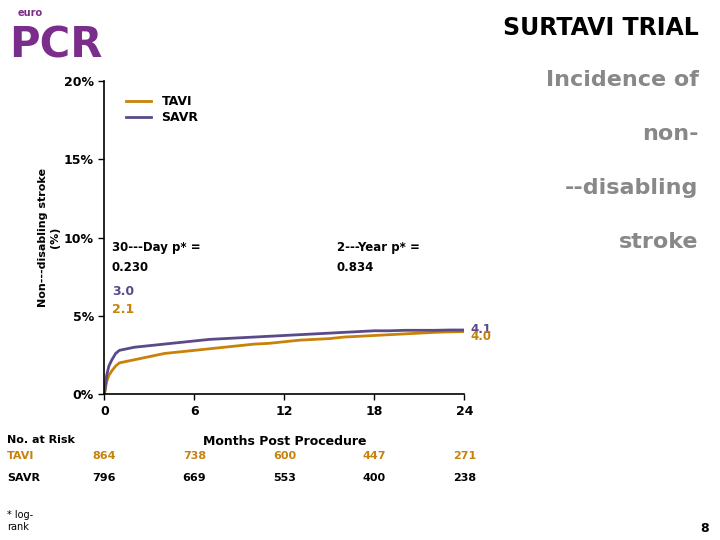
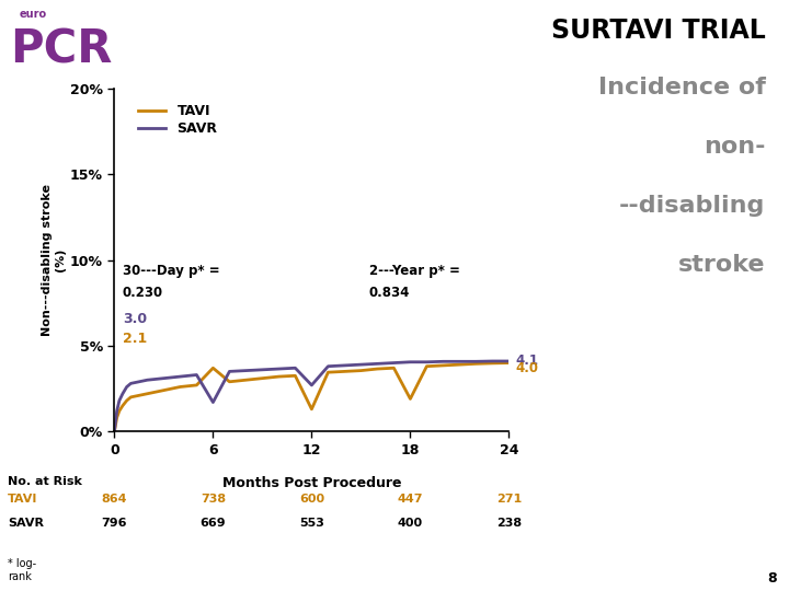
TAVI/6: 2.8% -> 3.7%
SAVR/6: 3.4% -> 1.7%
TAVI/12: 3.4% -> 1.3%
SAVR/12: 3.8% -> 2.7%
TAVI/18: 3.8% -> 1.9%
